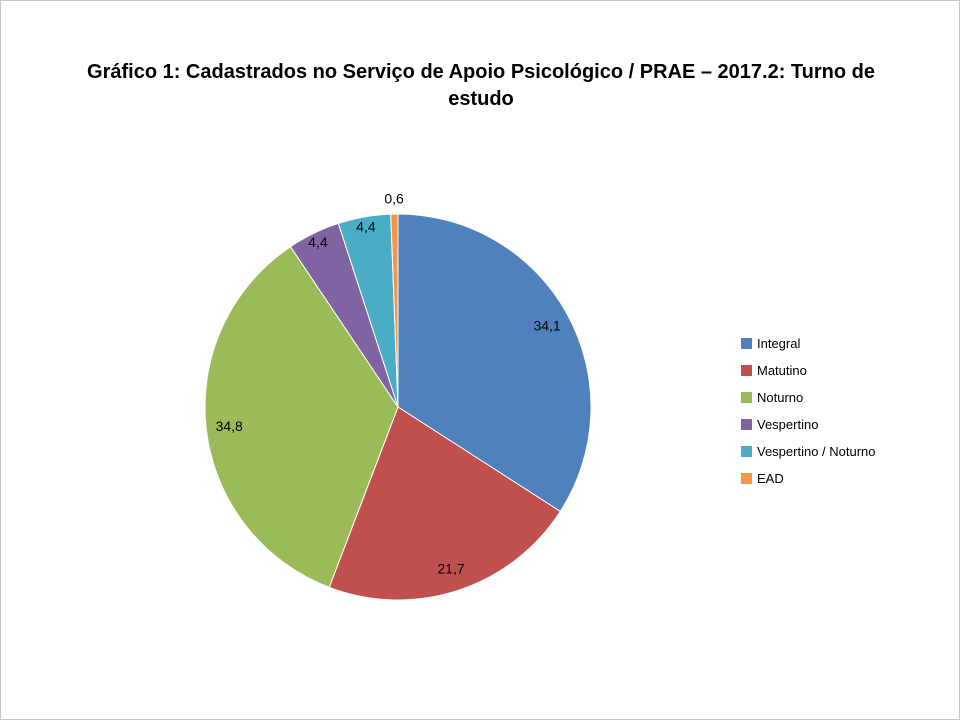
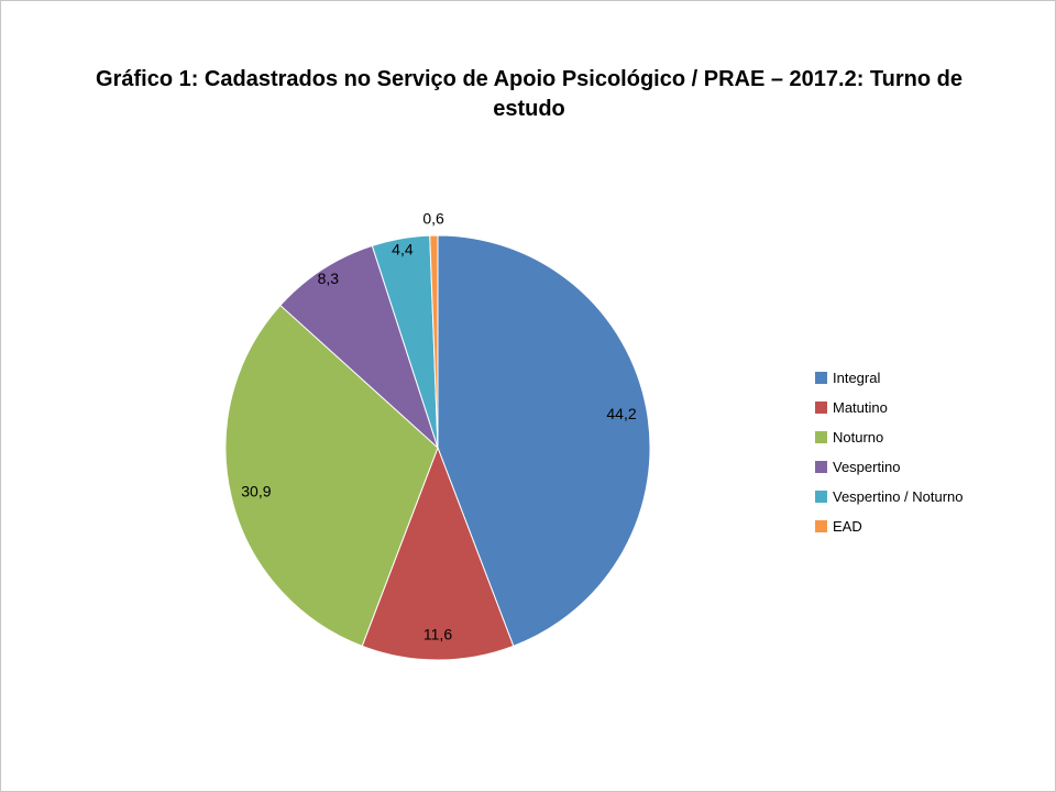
Integral: 34,1 -> 44,2
Matutino: 21,7 -> 11,6
Noturno: 34,8 -> 30,9
Vespertino: 4,4 -> 8,3
